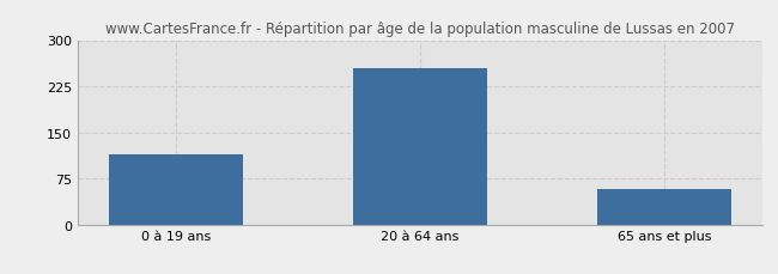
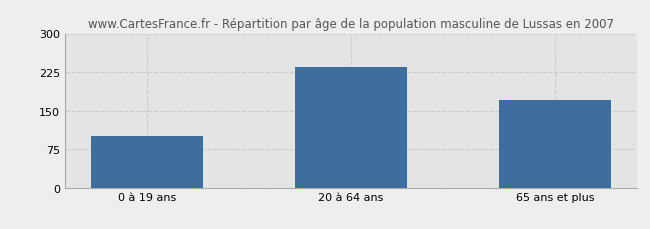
0 à 19 ans: 115 -> 100
20 à 64 ans: 255 -> 234
65 ans et plus: 58 -> 170
